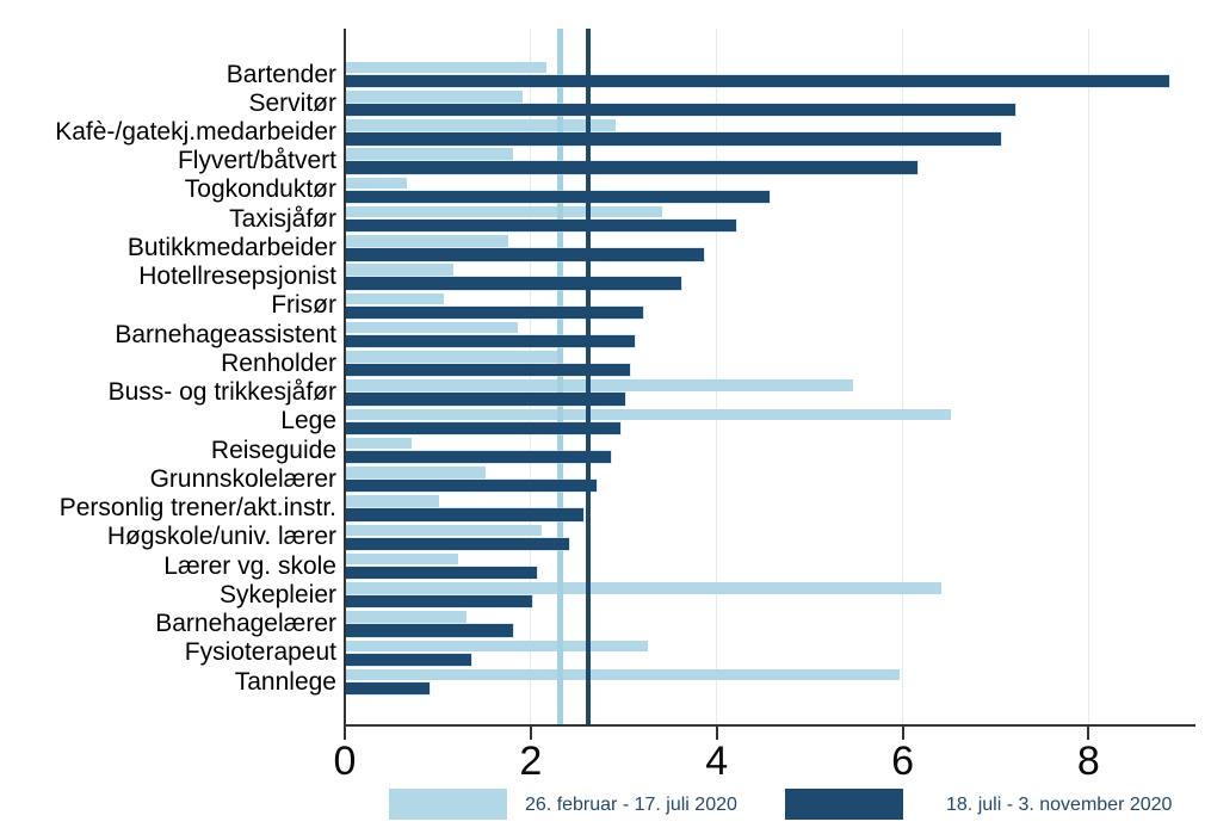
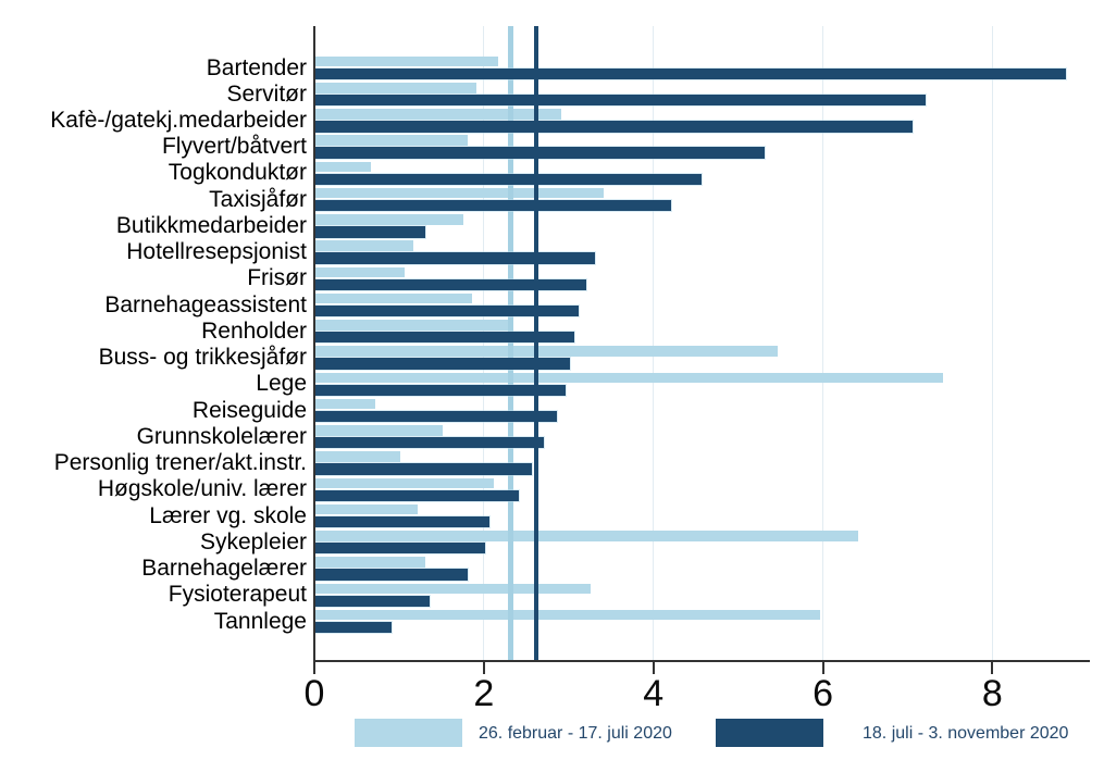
18. juli - 3. november 2020/Flyvert/båtvert: 6.2 -> 5.3
18. juli - 3. november 2020/Butikkmedarbeider: 3.9 -> 1.3
18. juli - 3. november 2020/Hotellresepsjonist: 3.6 -> 3.3
26. februar - 17. juli 2020/Lege: 6.5 -> 7.4
